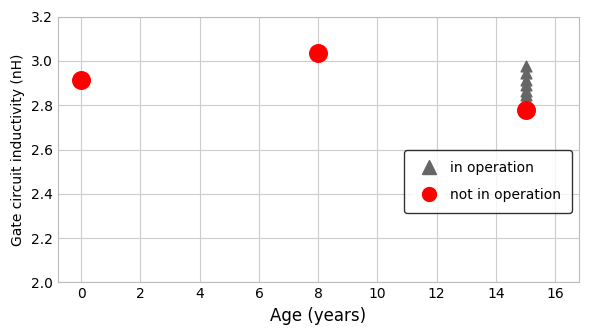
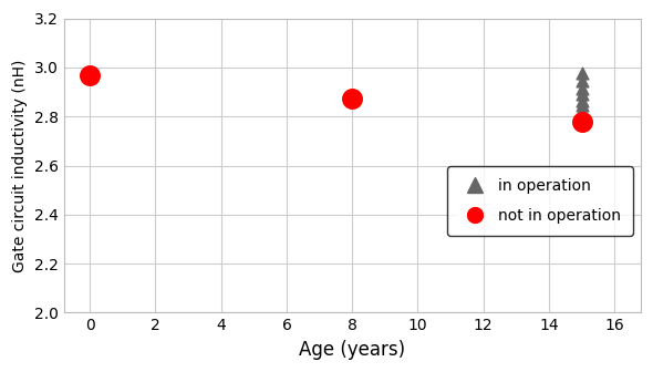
not in operation/0: 2.915 -> 2.970
not in operation/8: 3.035 -> 2.875
